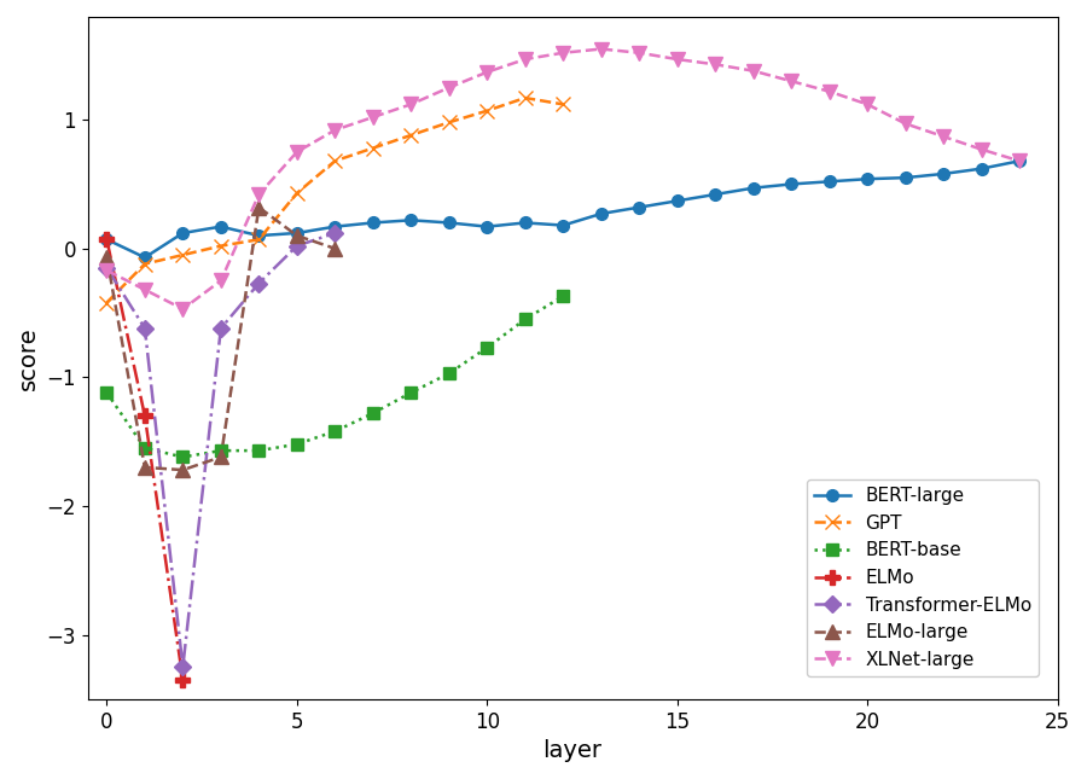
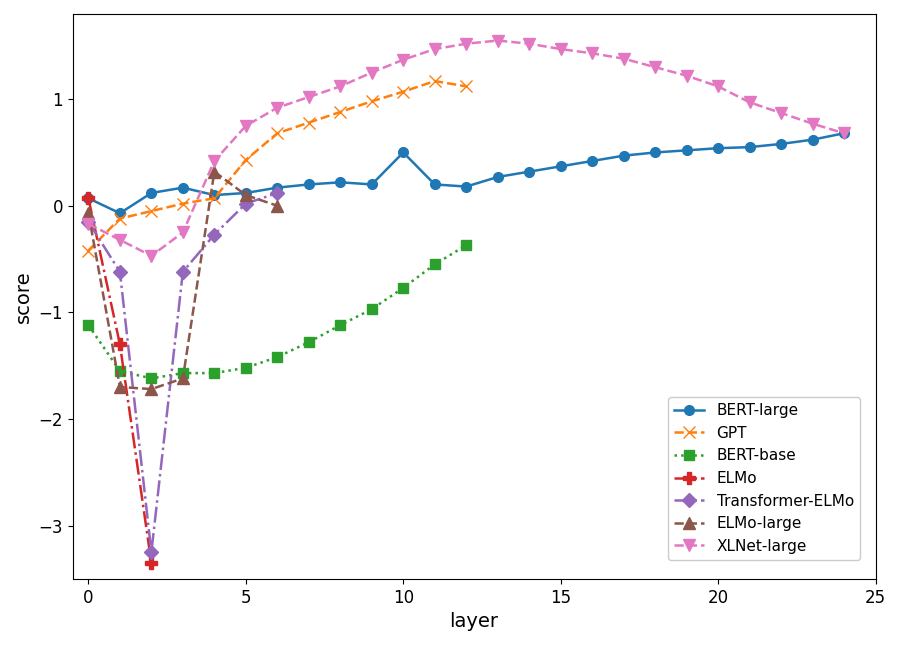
BERT-large/10: 0.17 -> 0.50
